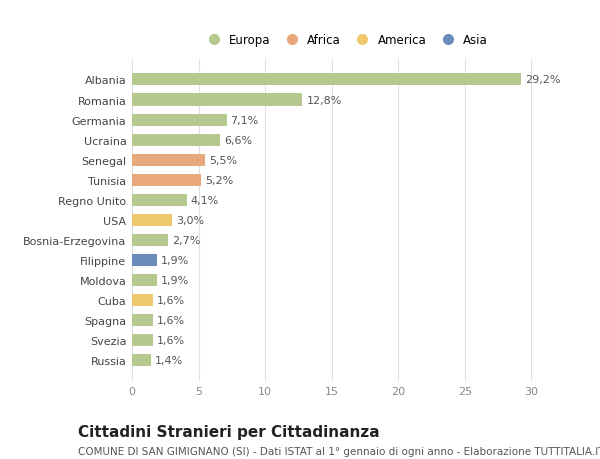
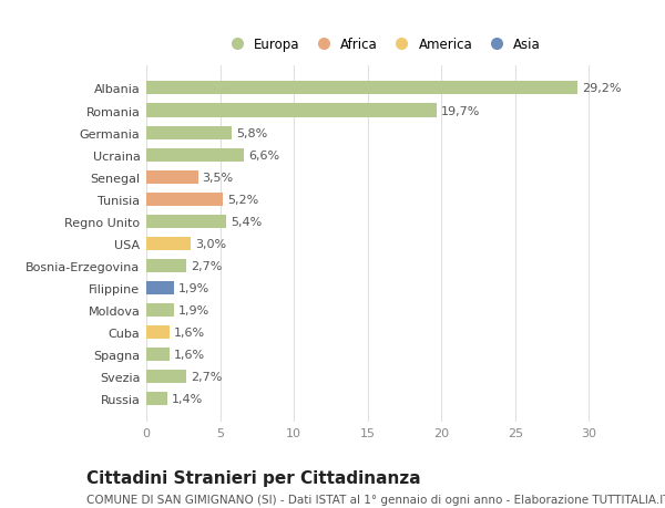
Romania: 12,8% -> 19,7%
Germania: 7,1% -> 5,8%
Senegal: 5,5% -> 3,5%
Regno Unito: 4,1% -> 5,4%
Svezia: 1,6% -> 2,7%
